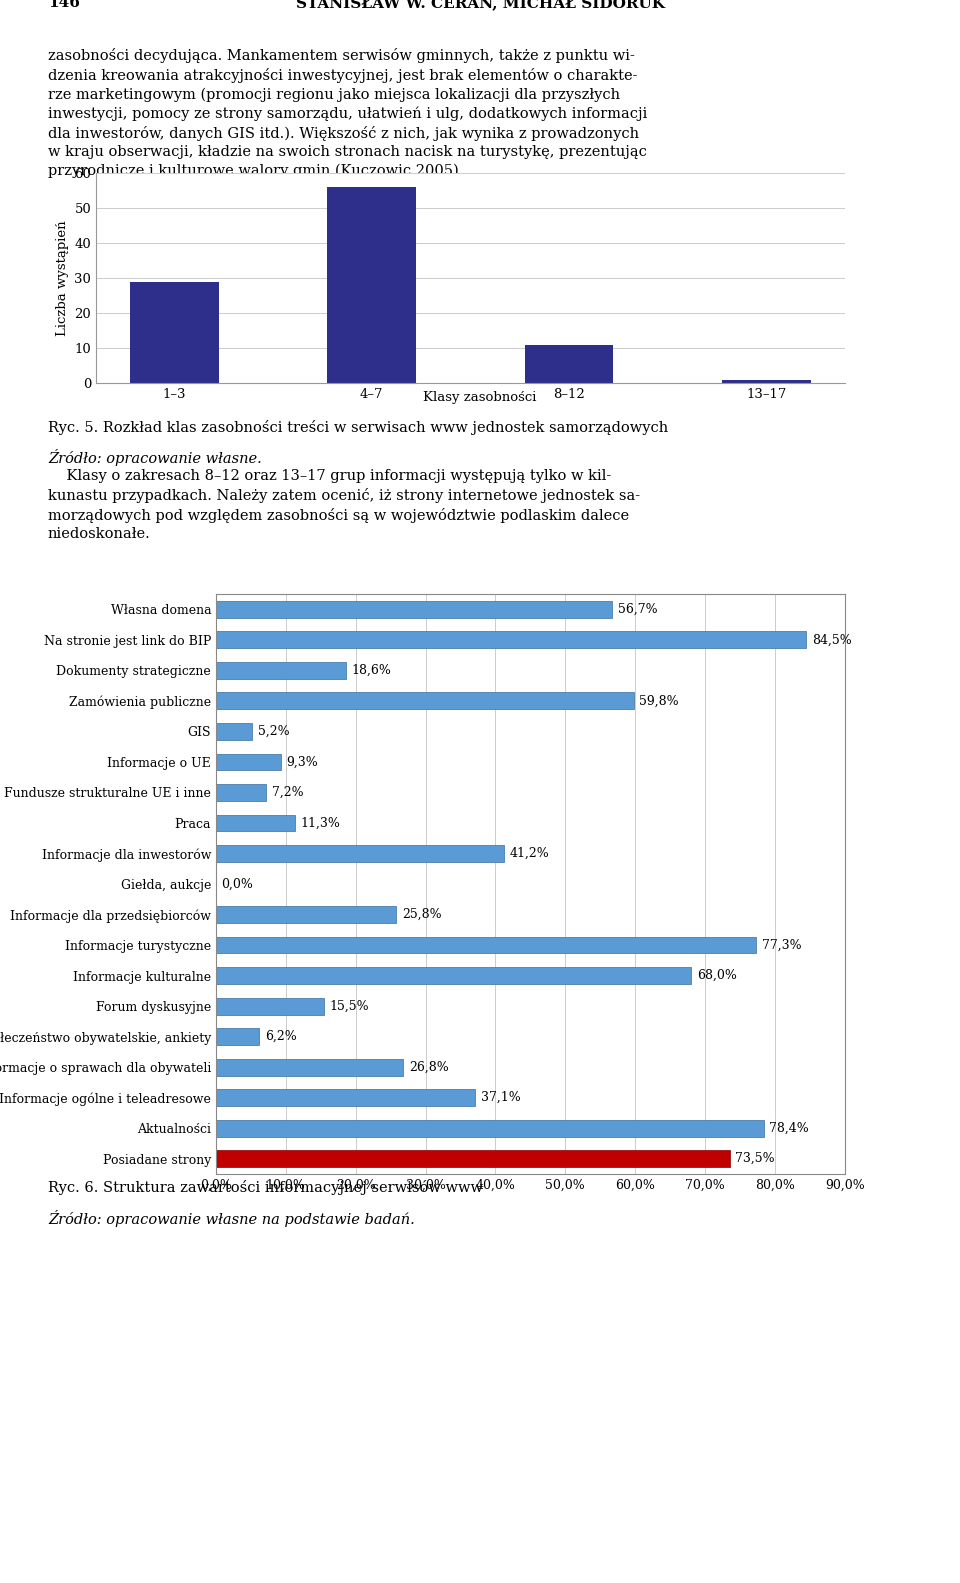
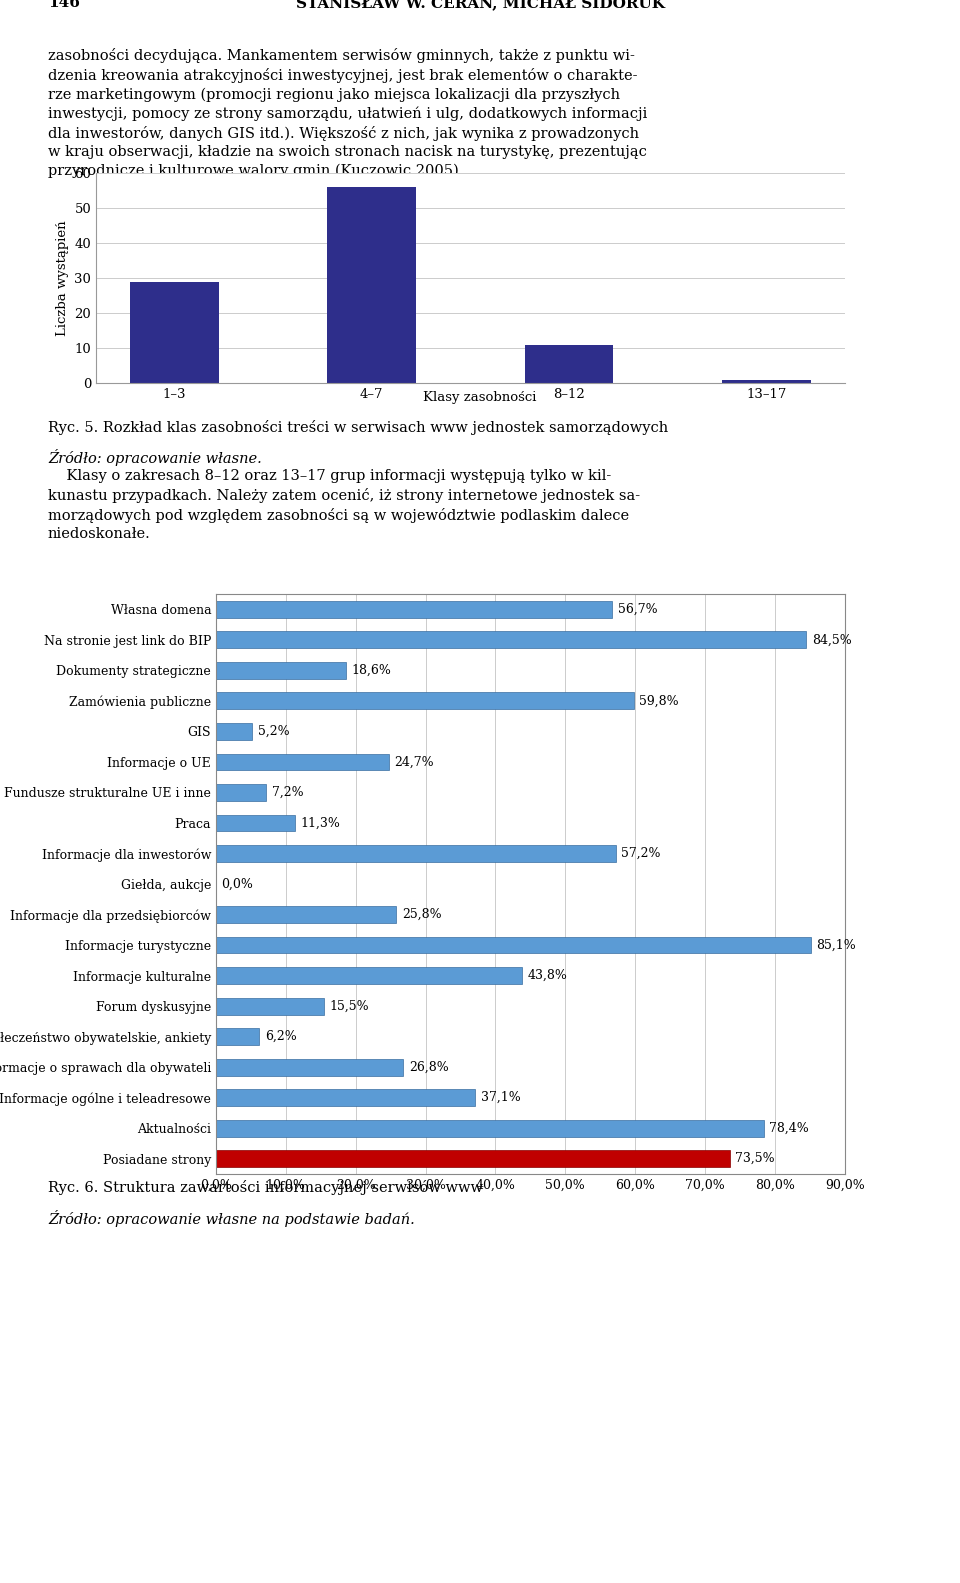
Informacje o UE: 9,3% -> 24,7%
Informacje dla inwestorów: 41,2% -> 57,2%
Informacje turystyczne: 77,3% -> 85,1%
Informacje kulturalne: 68,0% -> 43,8%
